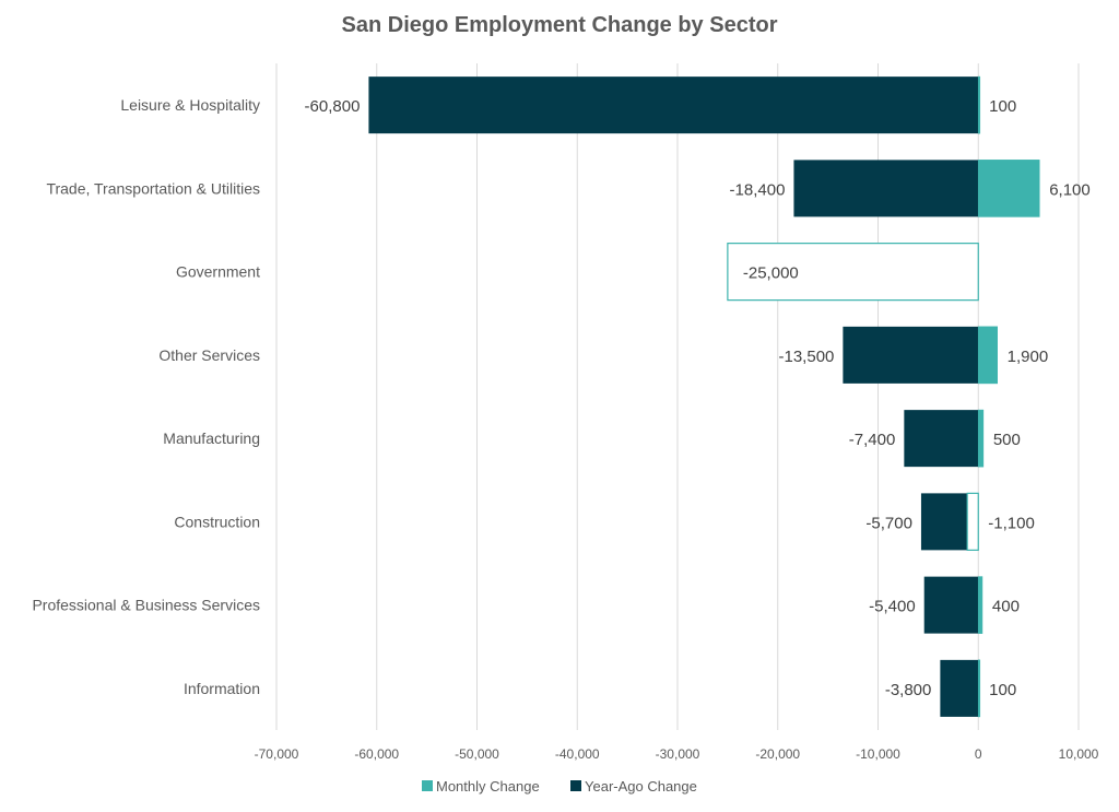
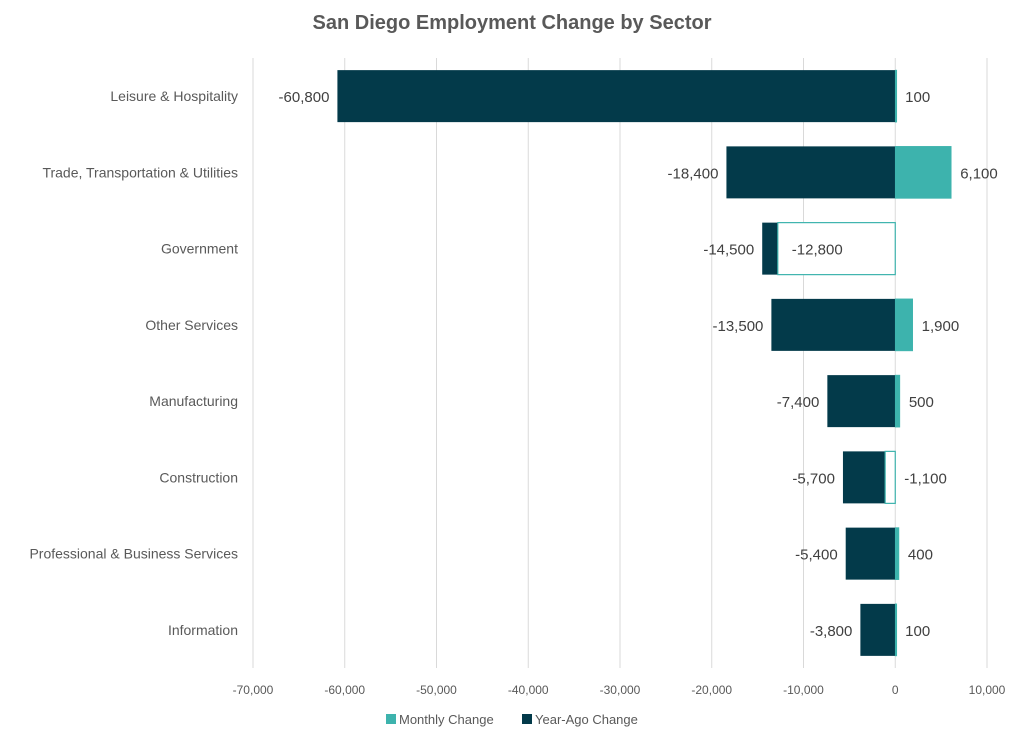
Monthly Change/Government: -25,000 -> -12,800
Year-Ago Change/Government: -2,400 -> -14,500
